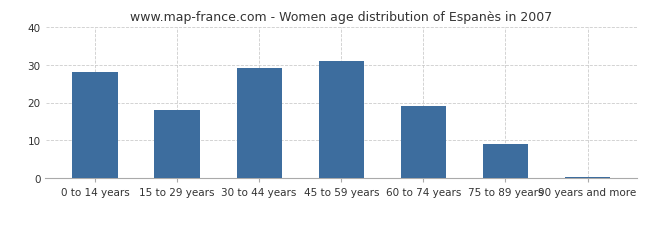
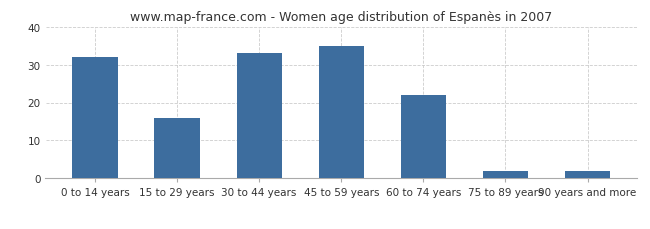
0 to 14 years: 28.0 -> 32.0
15 to 29 years: 18.0 -> 16.0
30 to 44 years: 29.0 -> 33.0
45 to 59 years: 31.0 -> 35.0
60 to 74 years: 19.0 -> 22.0
75 to 89 years: 9.0 -> 2.0
90 years and more: 0.5 -> 2.0
